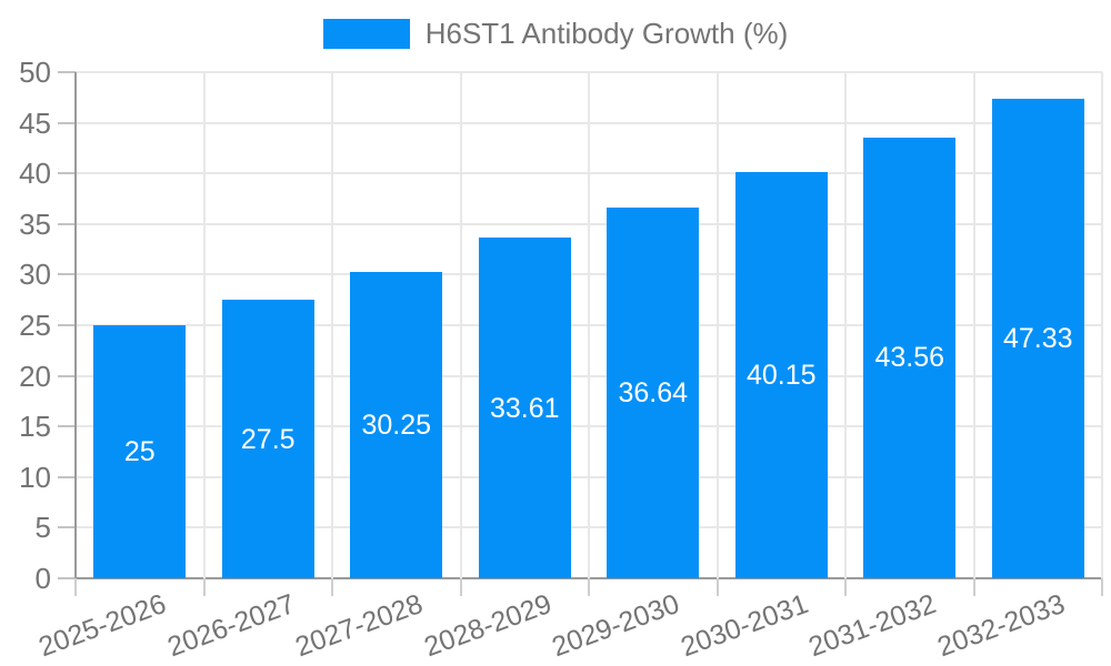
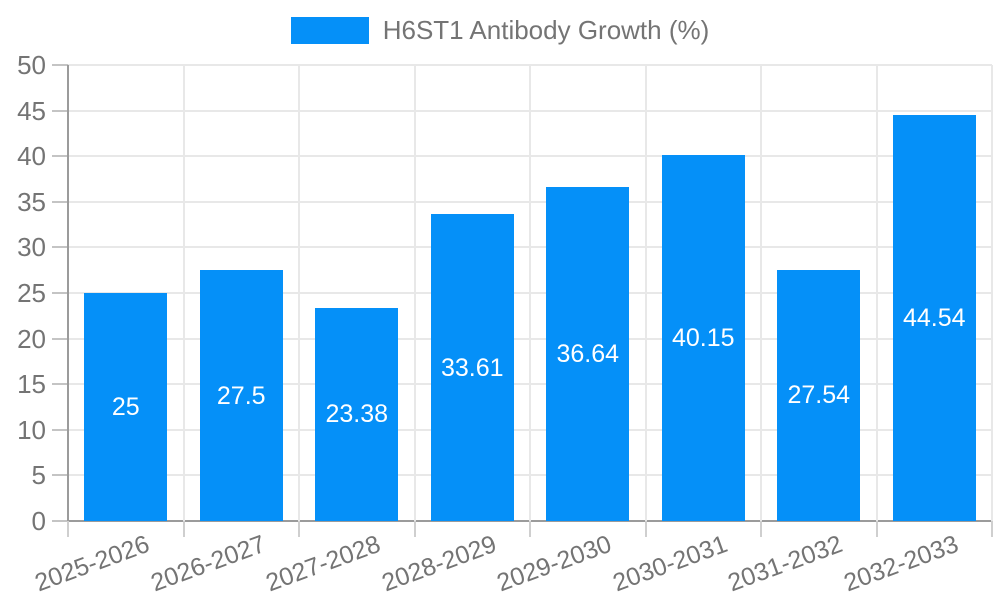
2027-2028: 30.25 -> 23.38
2031-2032: 43.56 -> 27.54
2032-2033: 47.33 -> 44.54
